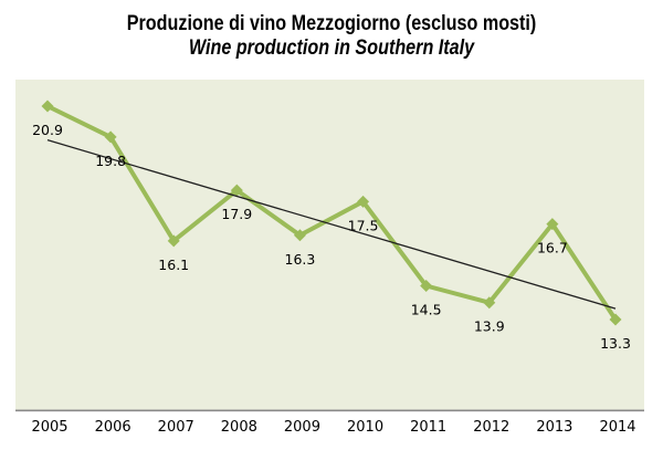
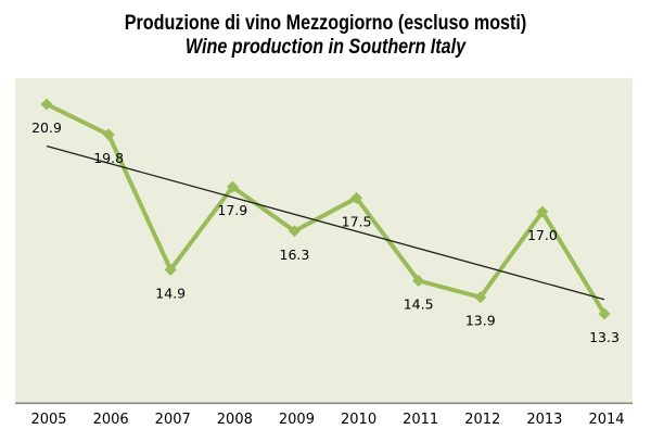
2007: 16.1 -> 14.9
2013: 16.7 -> 17.0
